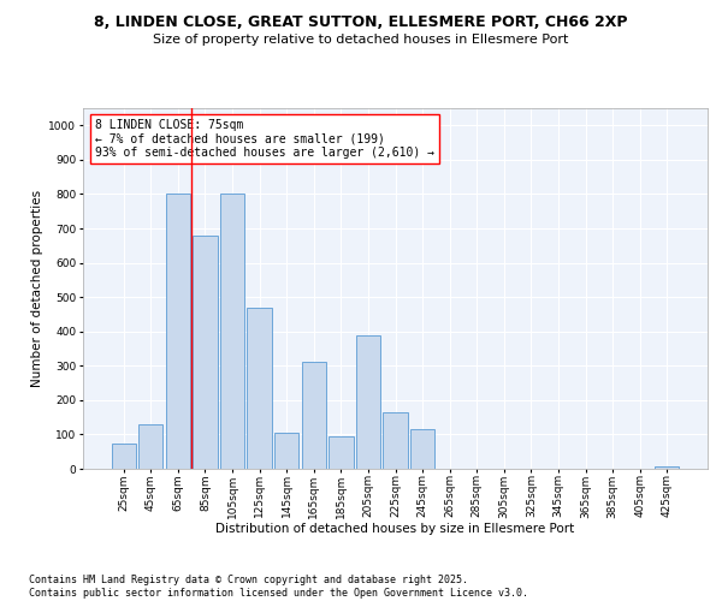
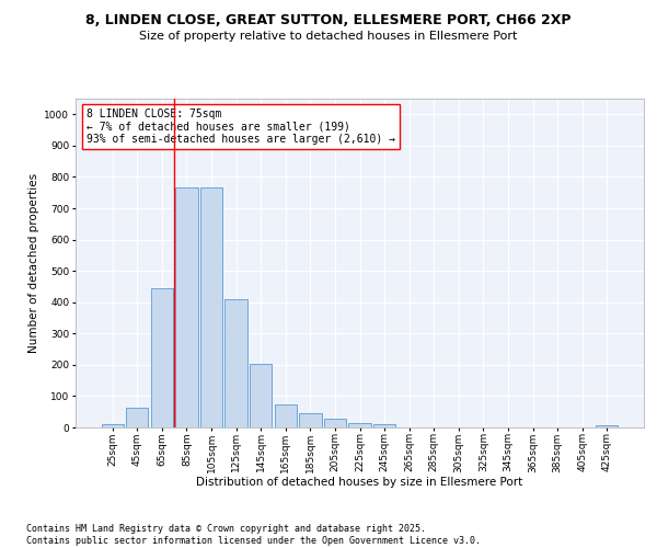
25sqm: 75 -> 10
45sqm: 130 -> 62
65sqm: 800 -> 443
85sqm: 680 -> 765
105sqm: 800 -> 765
125sqm: 470 -> 408
145sqm: 105 -> 203
165sqm: 310 -> 75
185sqm: 95 -> 45
205sqm: 390 -> 28
225sqm: 165 -> 13
245sqm: 115 -> 10
